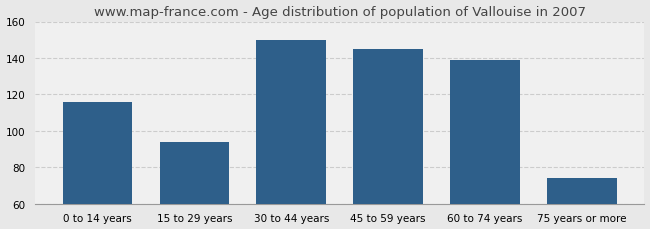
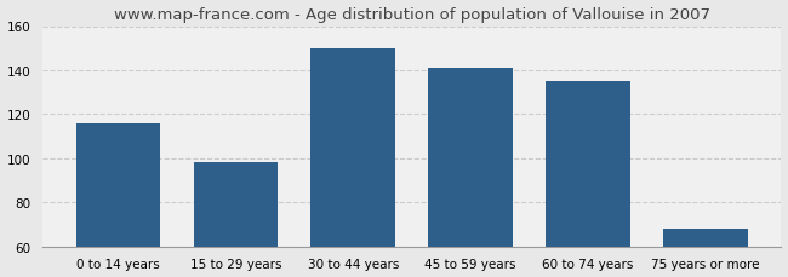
15 to 29 years: 94 -> 98
45 to 59 years: 145 -> 141
60 to 74 years: 139 -> 135
75 years or more: 74 -> 68
